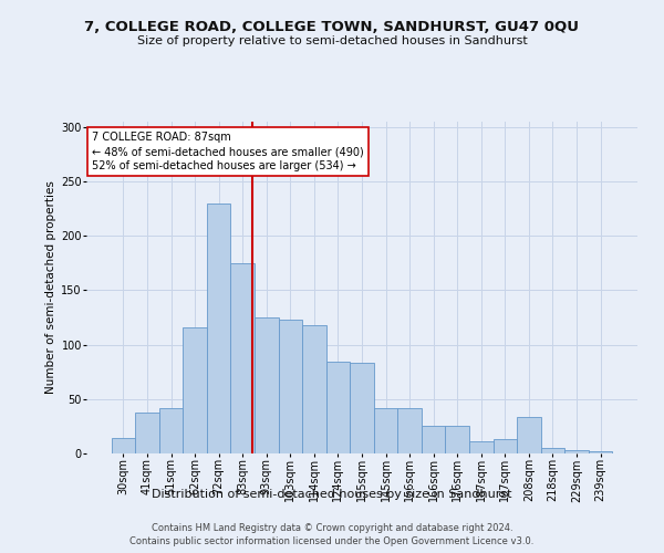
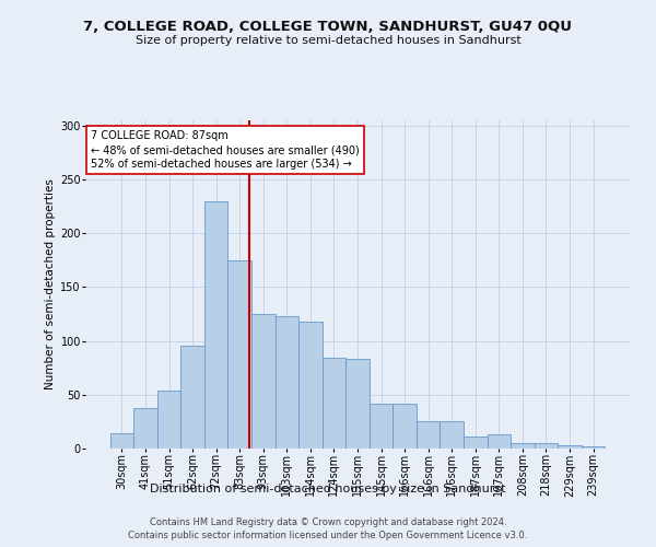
51sqm: 42 -> 54
62sqm: 116 -> 96
208sqm: 34 -> 5
